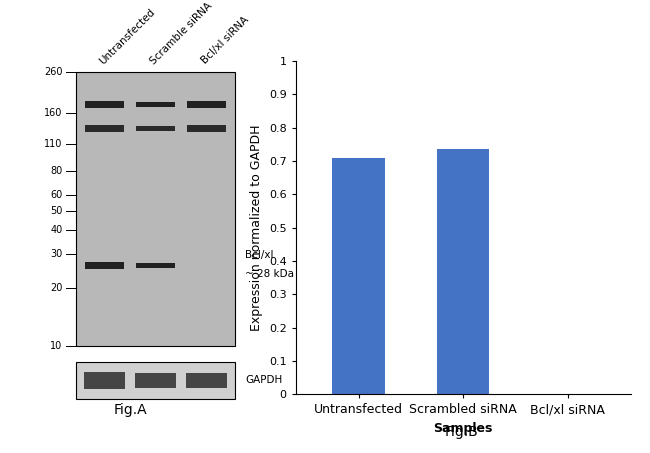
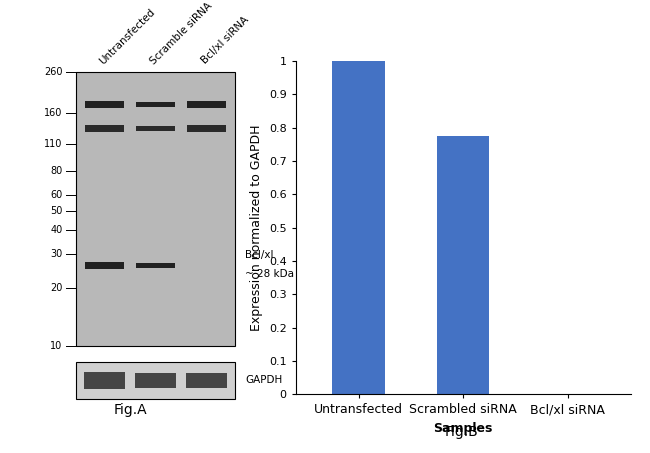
Untransfected: 0.710 -> 1.000
Scrambled siRNA: 0.735 -> 0.775
